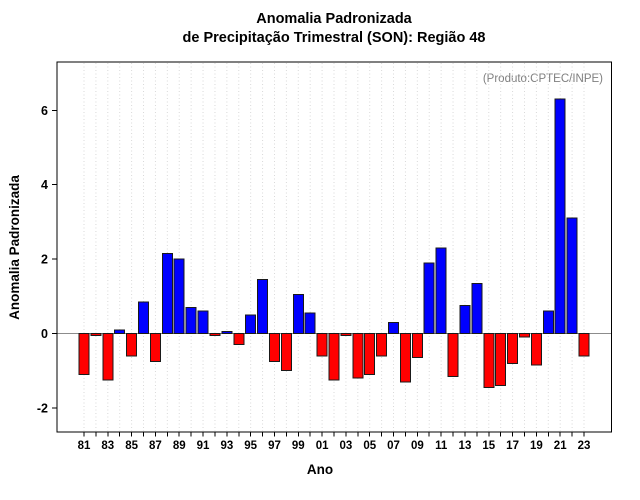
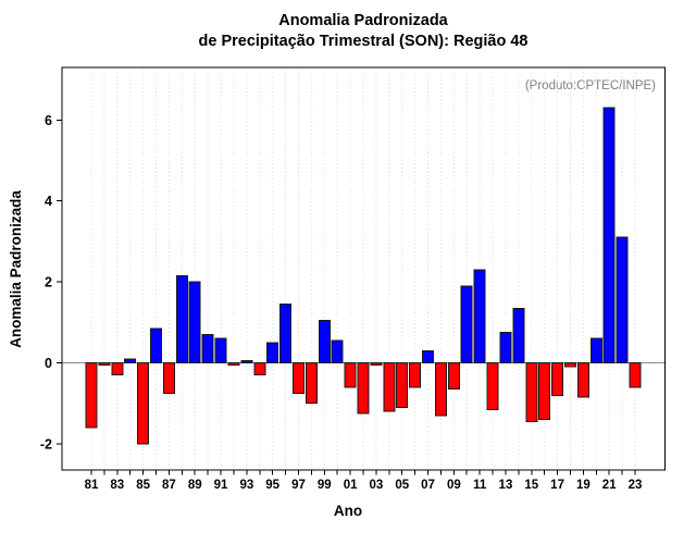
81: -1.1 -> -1.6
83: -1.2 -> -0.3
85: -0.6 -> -2.0
